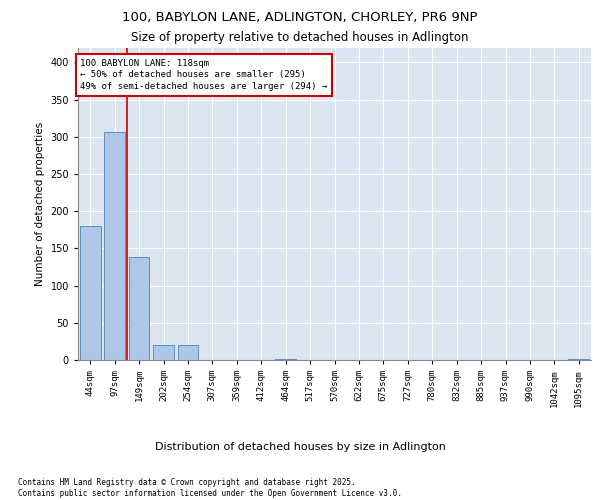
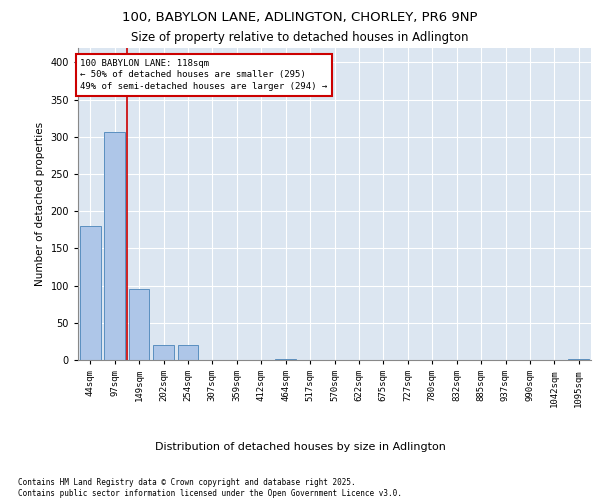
149sqm: 138 -> 95
